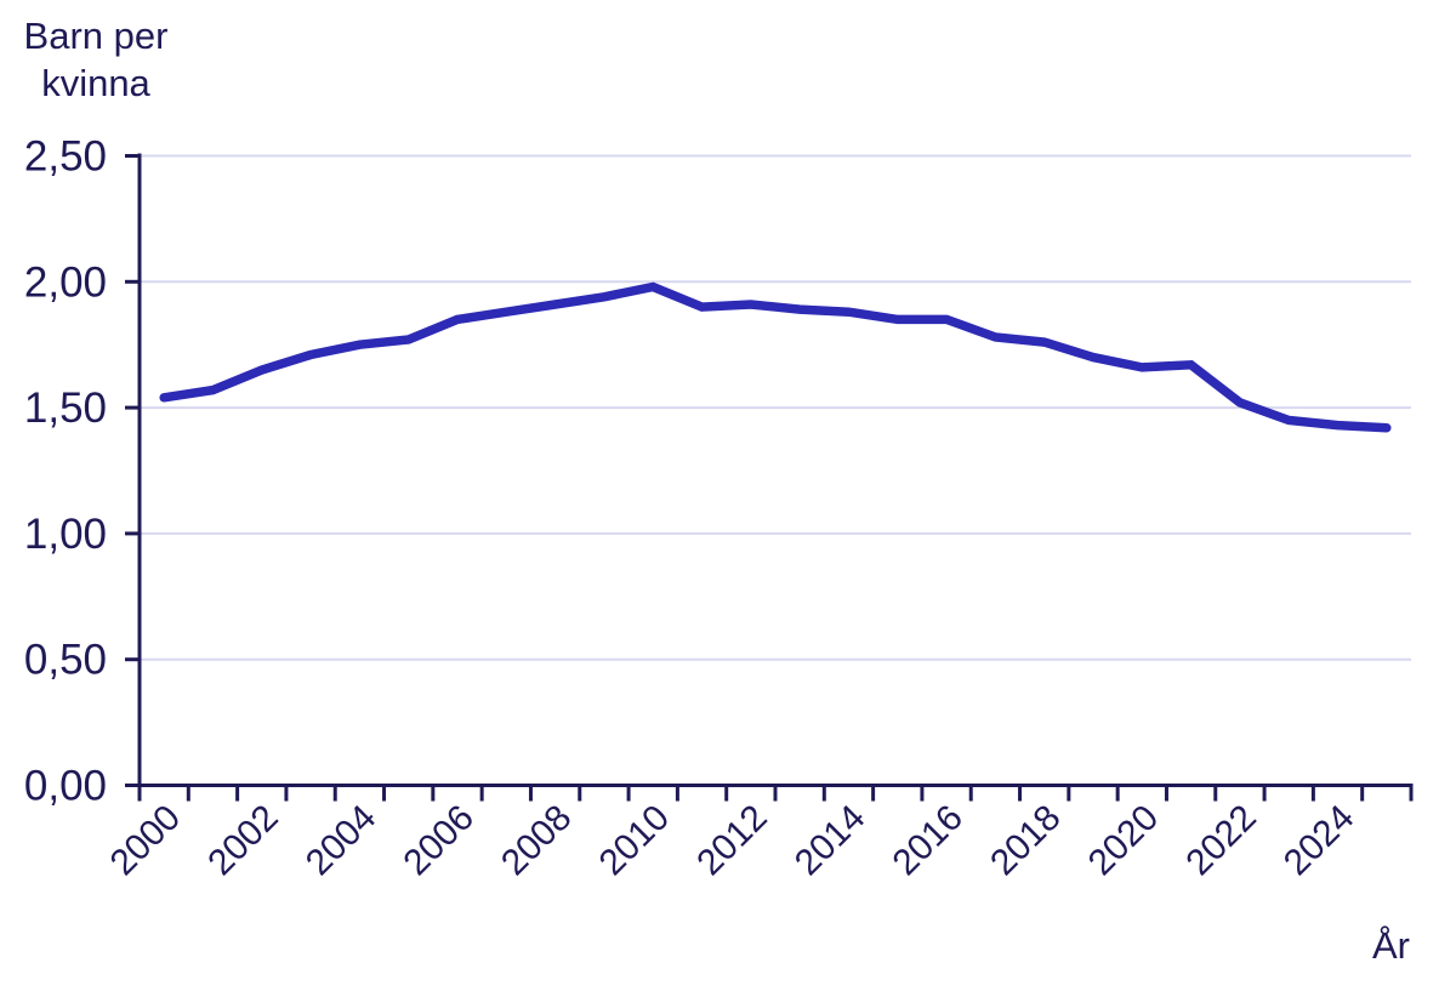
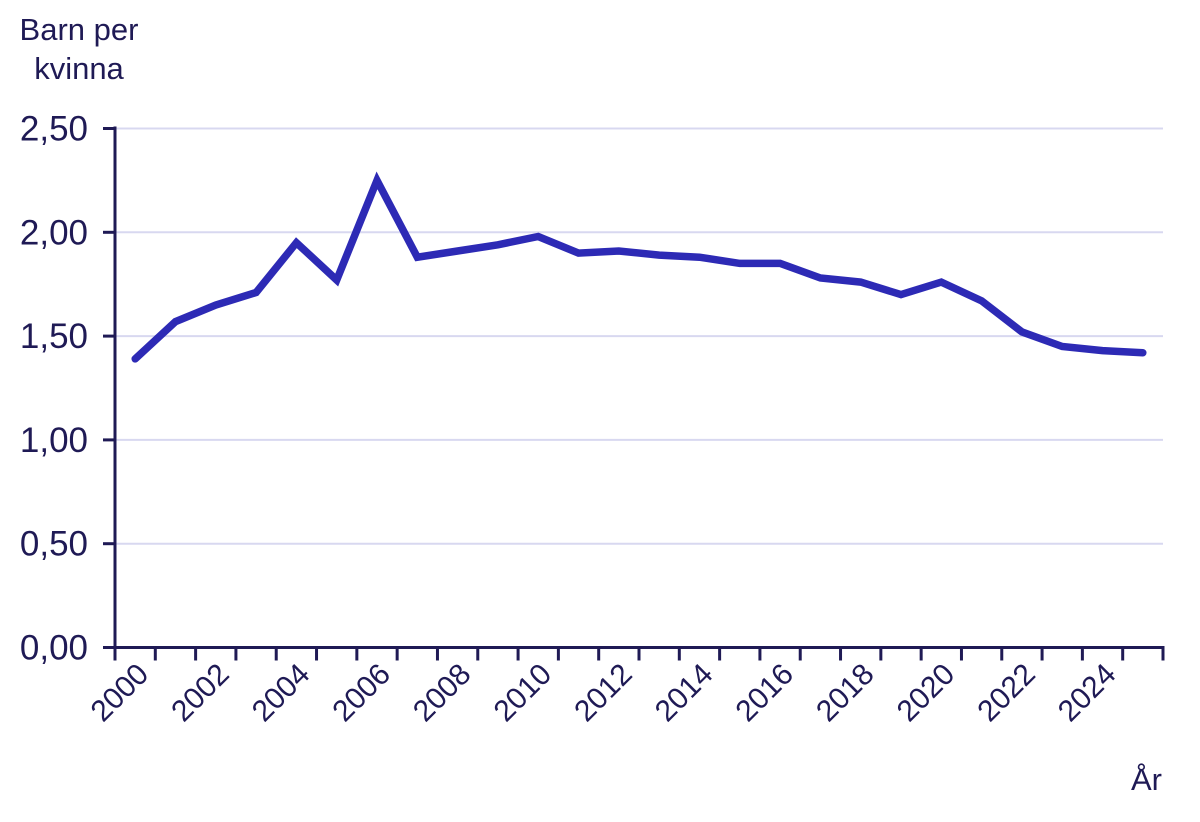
2000: 1,54 -> 1,39
2004: 1,75 -> 1,95
2006: 1,85 -> 2,25
2020: 1,66 -> 1,76
